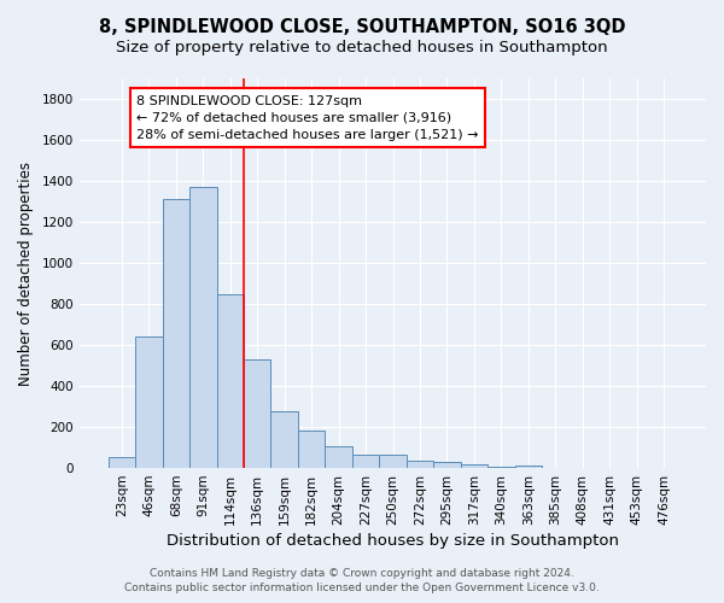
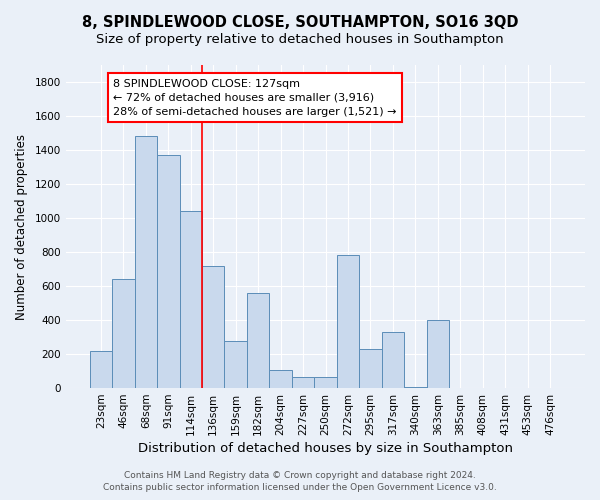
23sqm: 60 -> 220
68sqm: 1310 -> 1480
114sqm: 840 -> 1040
136sqm: 530 -> 720
182sqm: 180 -> 560
272sqm: 40 -> 780
295sqm: 30 -> 230
317sqm: 20 -> 330
363sqm: 10 -> 400
